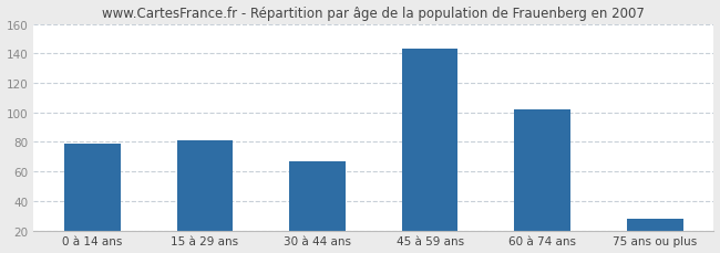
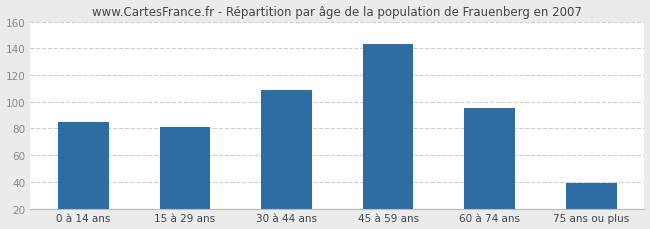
0 à 14 ans: 79 -> 85
30 à 44 ans: 67 -> 109
60 à 74 ans: 102 -> 95
75 ans ou plus: 28 -> 39
